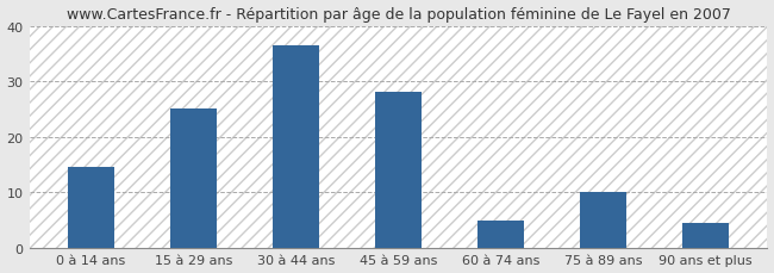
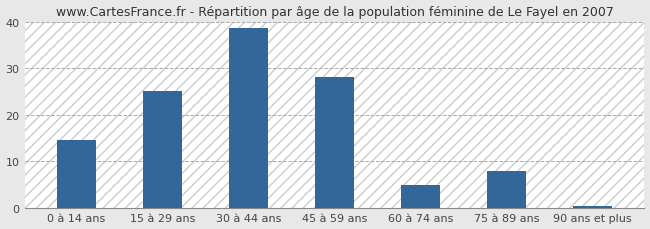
30 à 44 ans: 36.5 -> 38.5
75 à 89 ans: 10.0 -> 8.0
90 ans et plus: 4.5 -> 0.5
